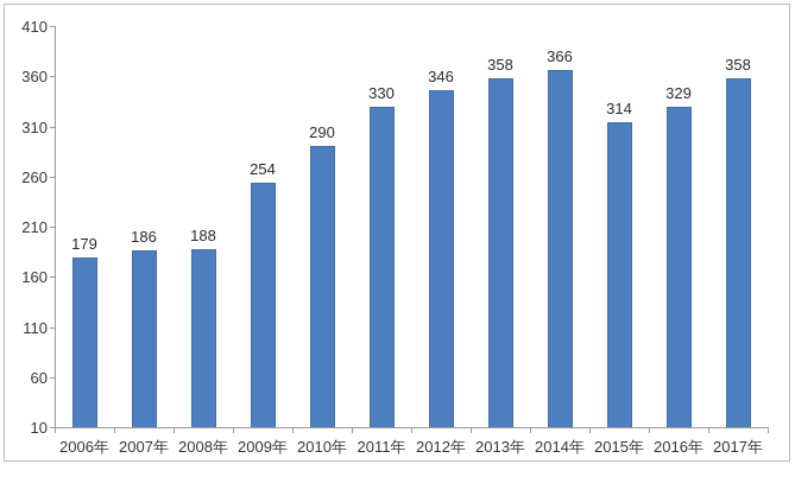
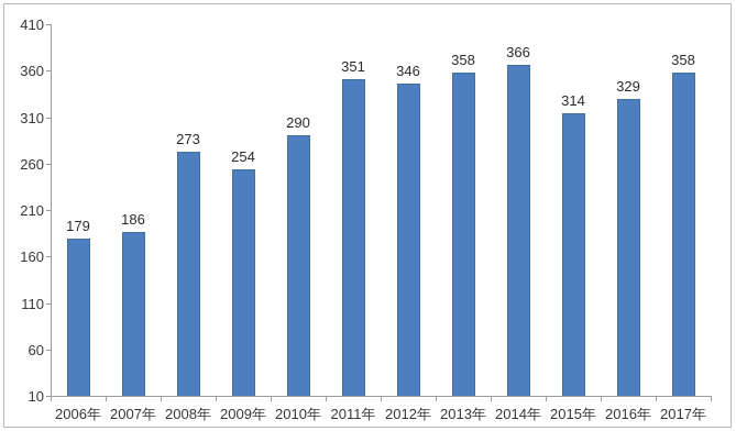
2008年: 188 -> 273
2011年: 330 -> 351
